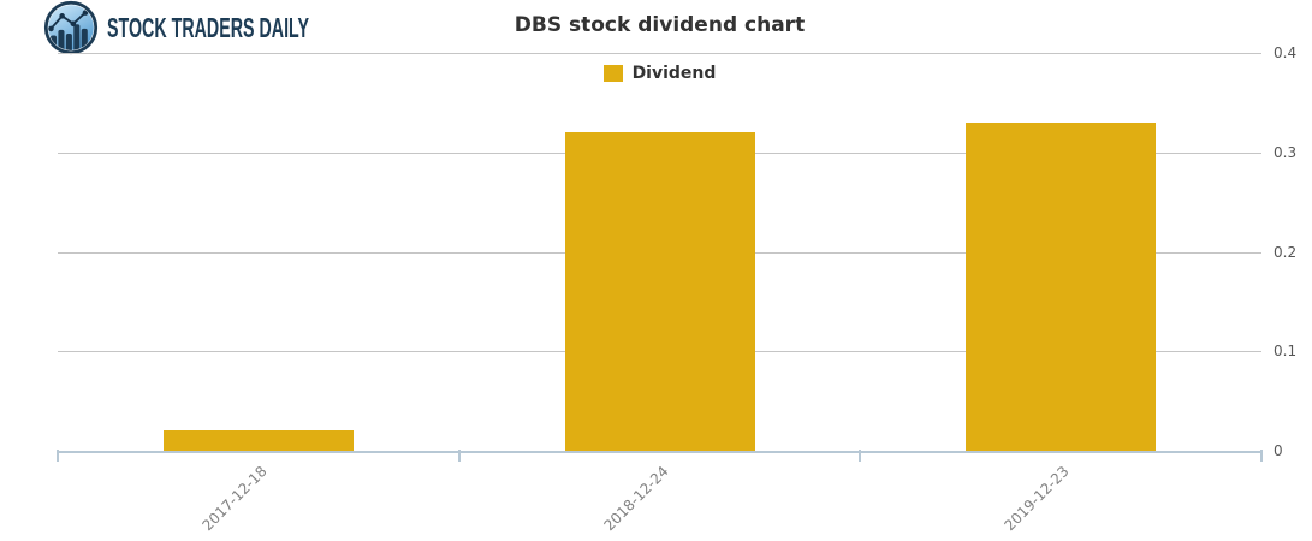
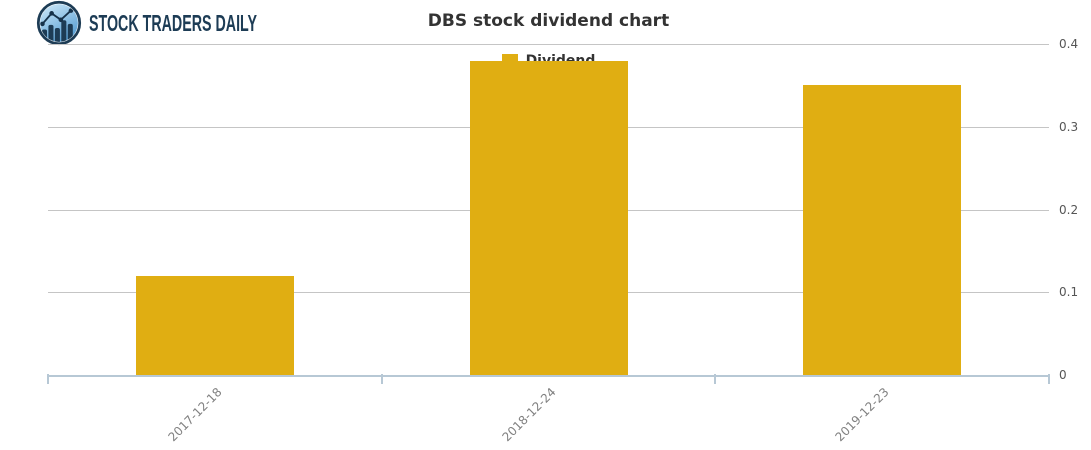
2017-12-18: 0.02 -> 0.12
2018-12-24: 0.32 -> 0.38
2019-12-23: 0.33 -> 0.35
